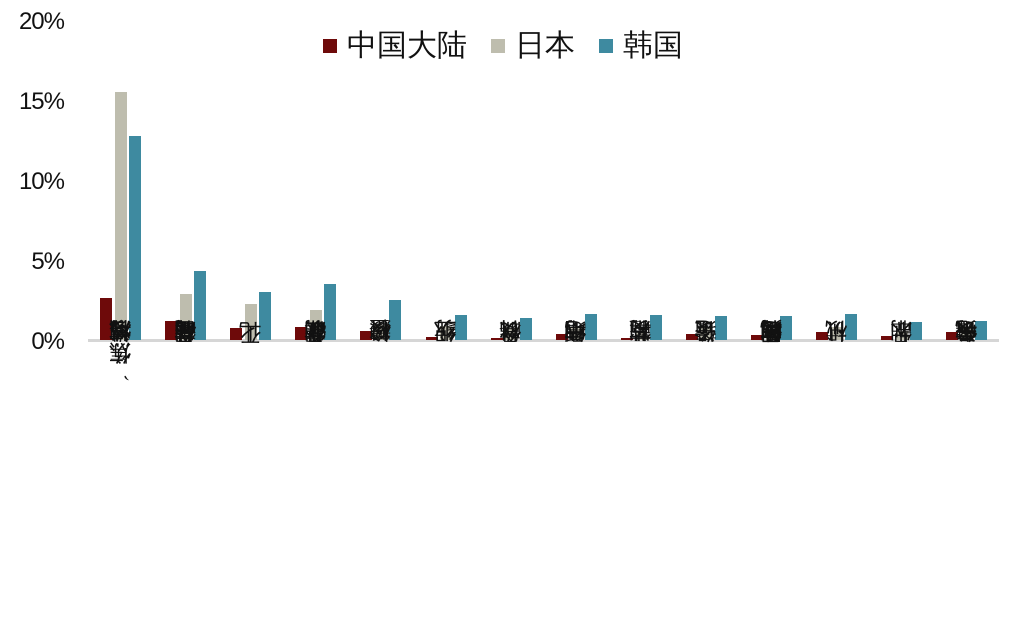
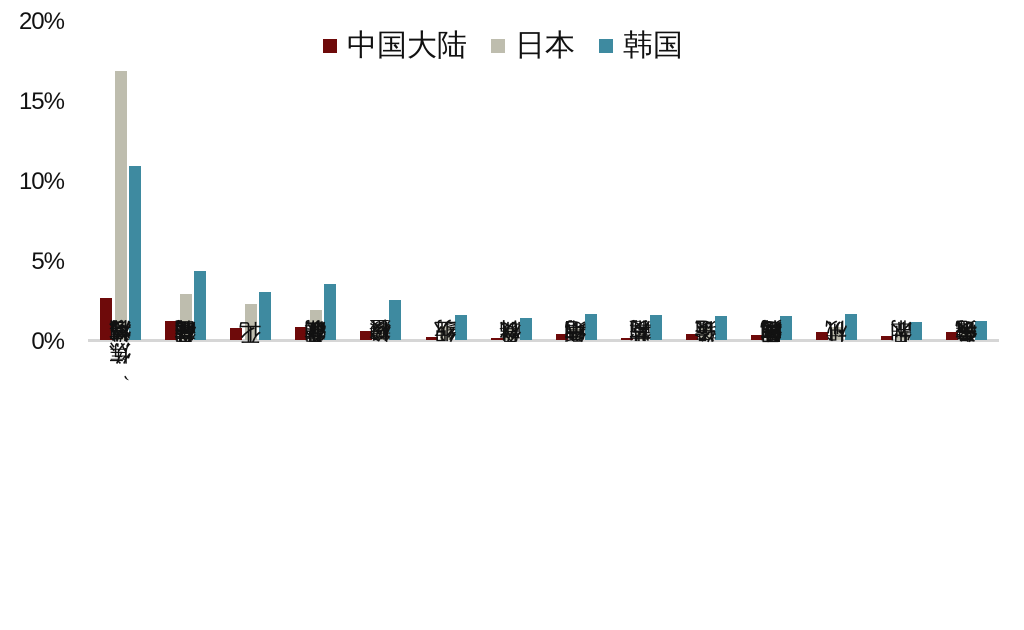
日本/炼焦、炼油与核燃料: 15.5% -> 16.8%
韩国/炼焦、炼油与核燃料: 12.8% -> 10.9%
